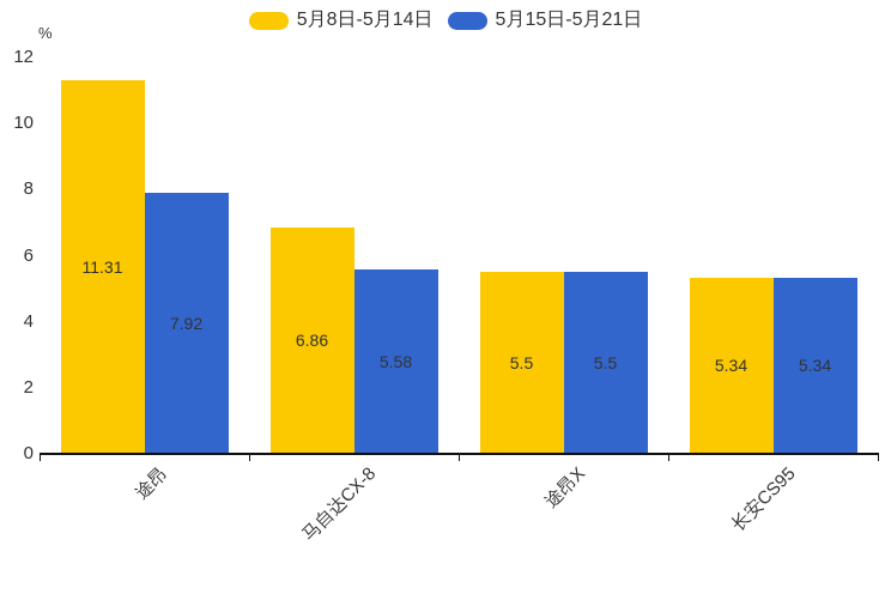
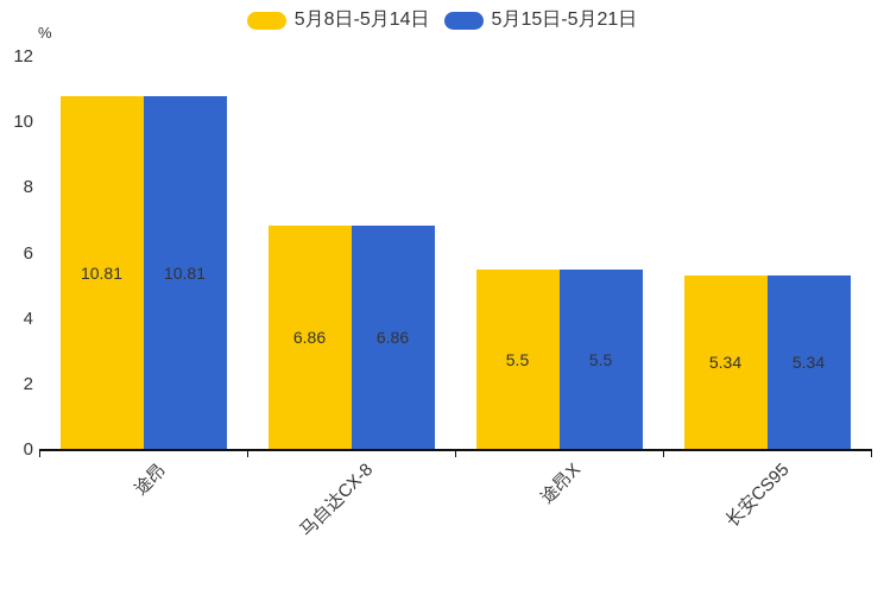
5月8日-5月14日/途昂: 11.31 -> 10.81
5月15日-5月21日/途昂: 7.92 -> 10.81
5月15日-5月21日/马自达CX-8: 5.58 -> 6.86
